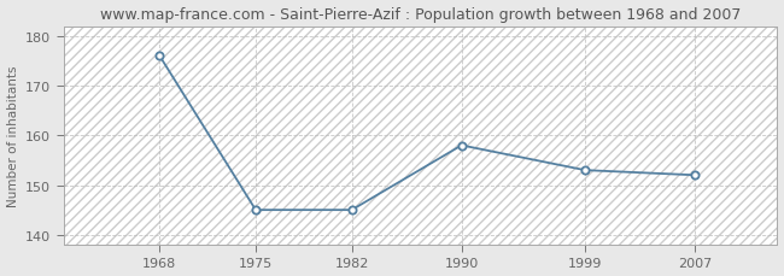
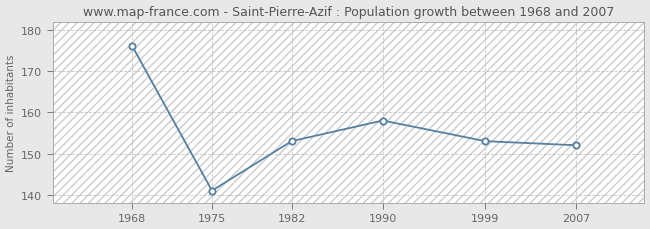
1975: 145 -> 141
1982: 145 -> 153
